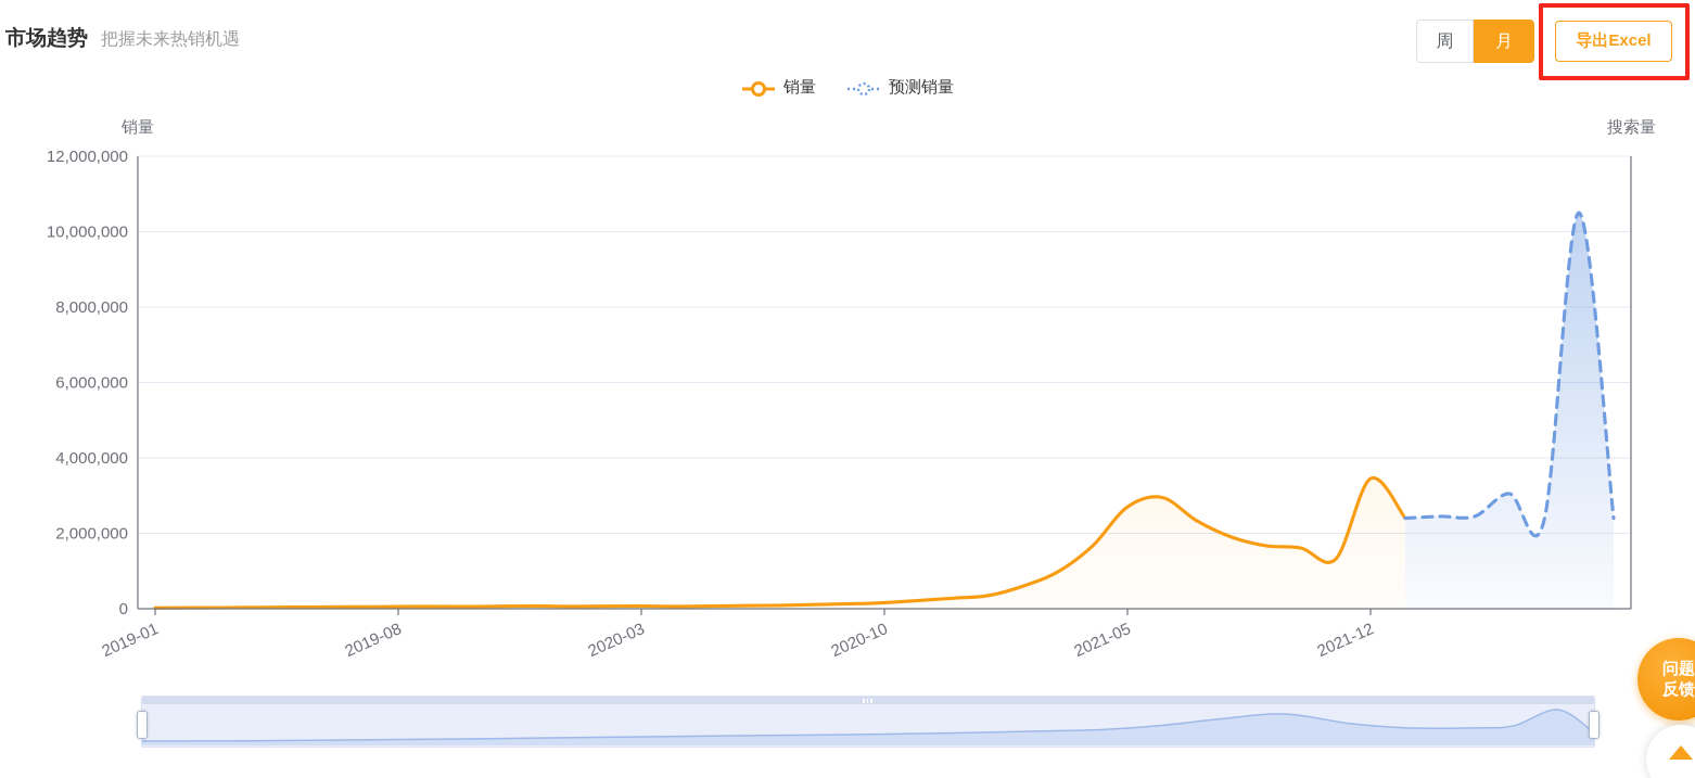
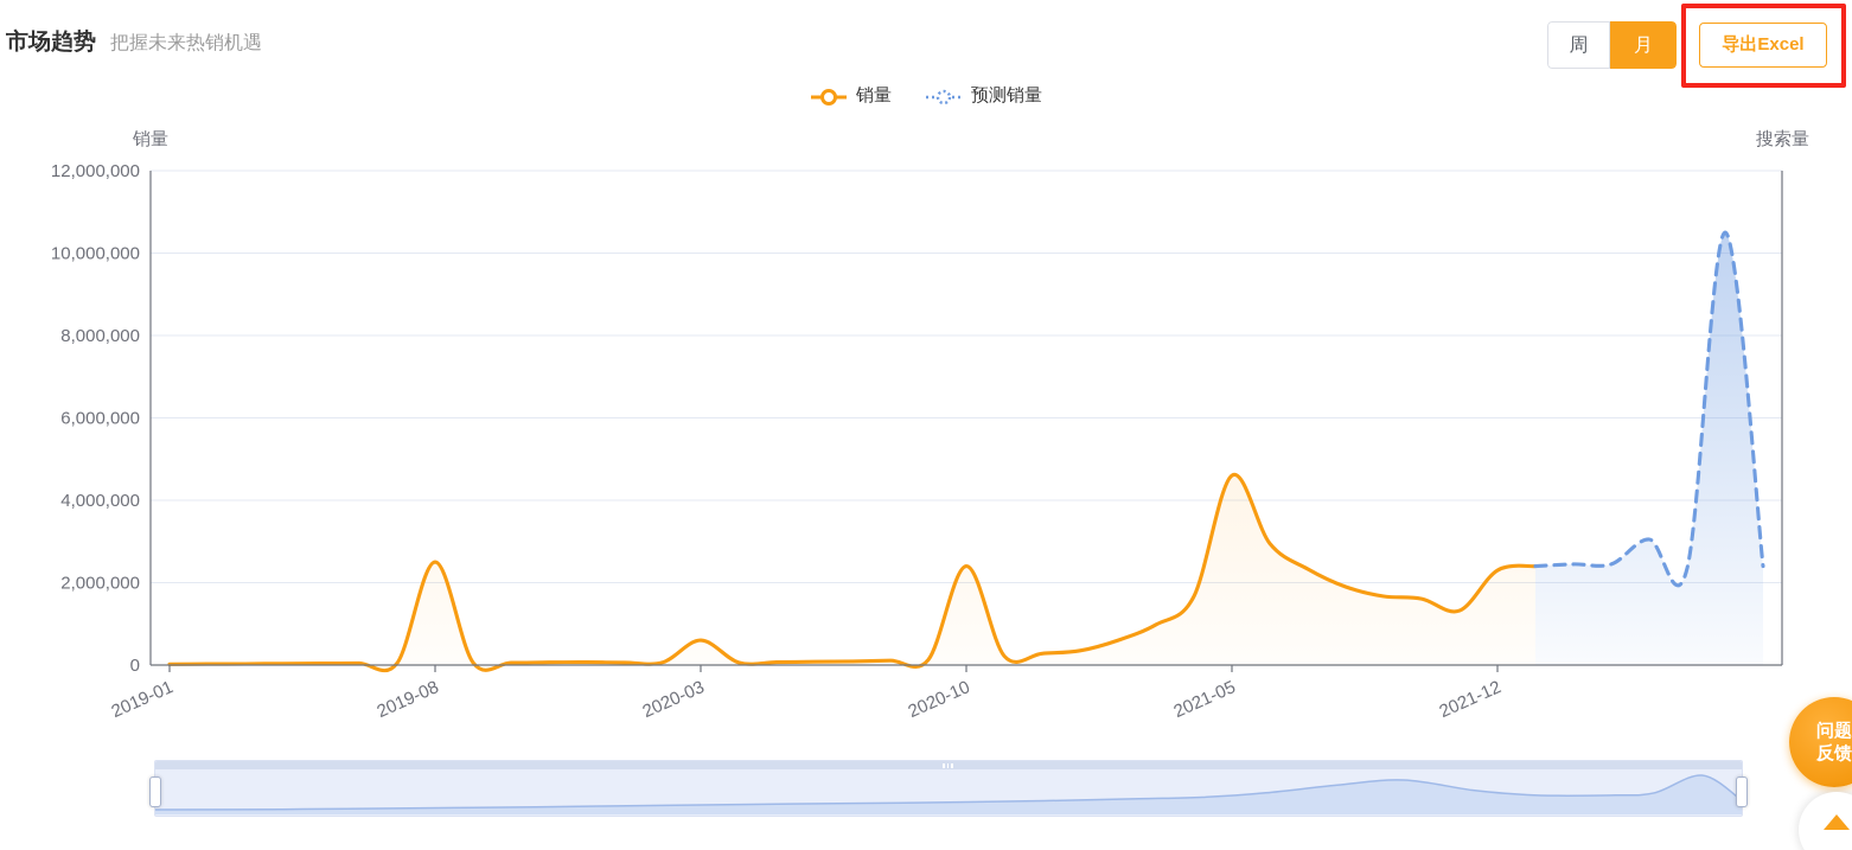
销量/2019-08: 100000 -> 2500000
销量/2020-03: 100000 -> 600000
销量/2020-10: 200000 -> 2400000
销量/2021-05: 2700000 -> 4600000
销量/2021-12: 3400000 -> 2300000
